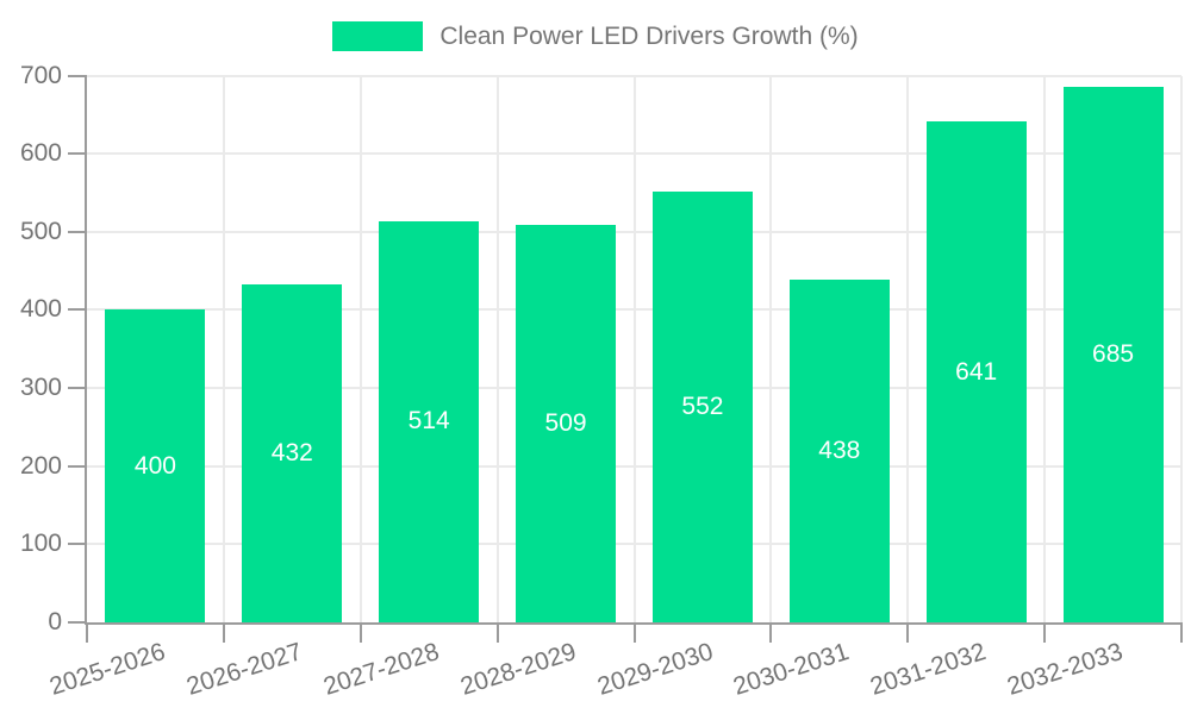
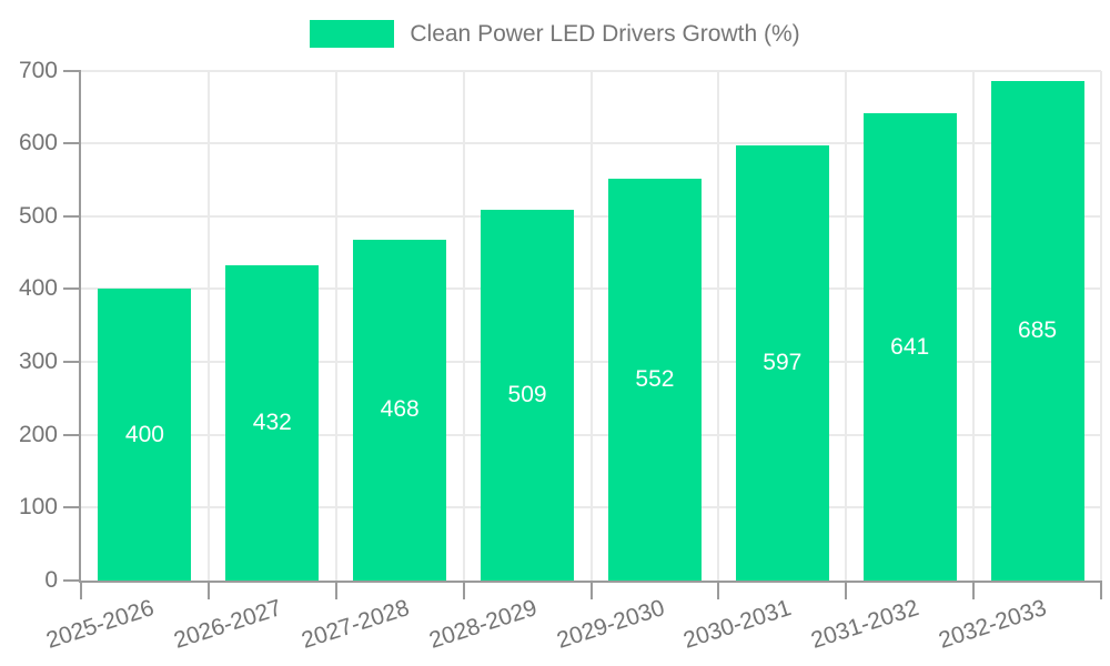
2027-2028: 514 -> 468
2030-2031: 438 -> 597
